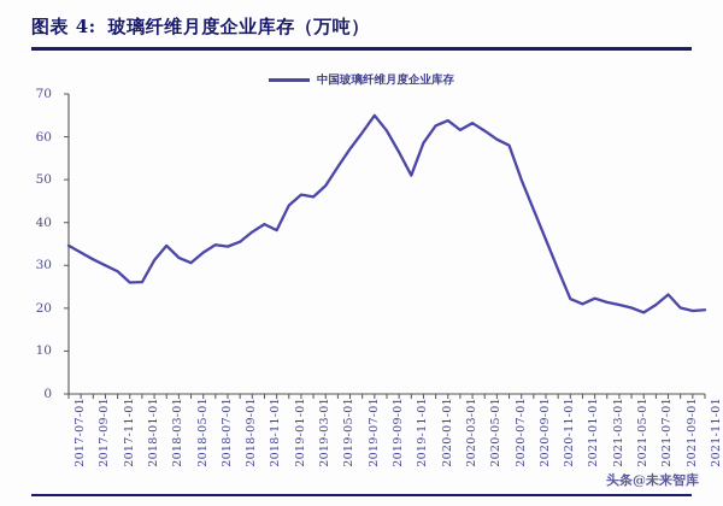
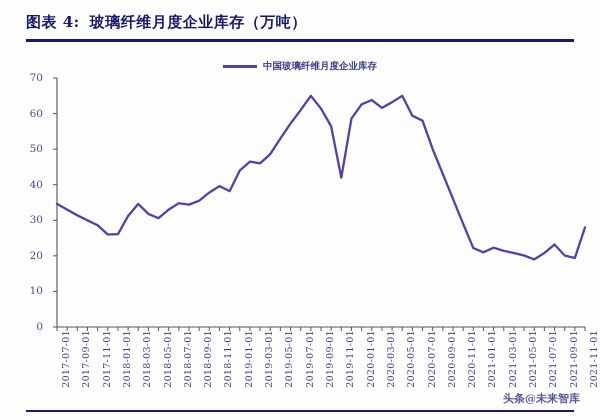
2019-11-01: 51 -> 42
2020-05-01: 61 -> 65
2021-11-01: 20 -> 28
